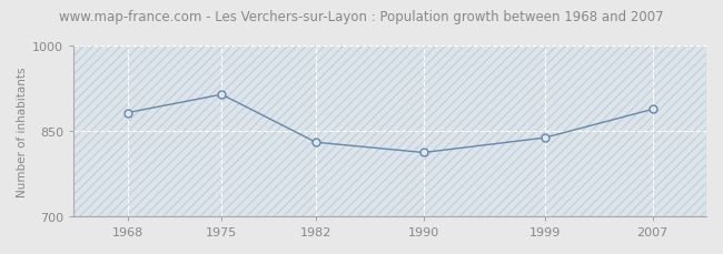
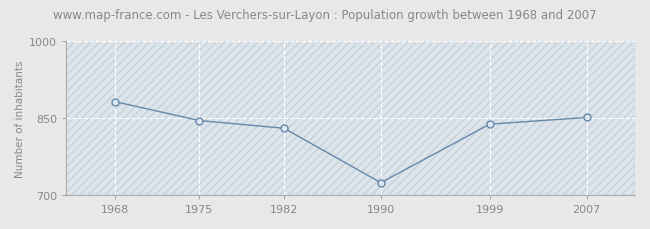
1975: 914 -> 845
1990: 812 -> 724
2007: 888 -> 851
